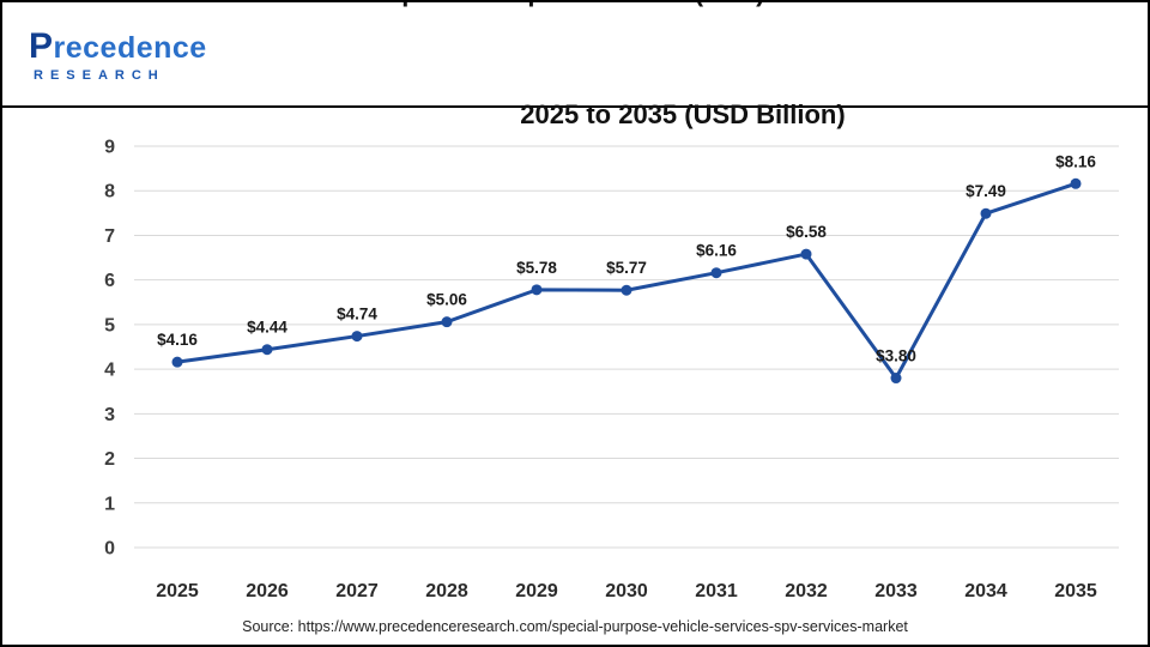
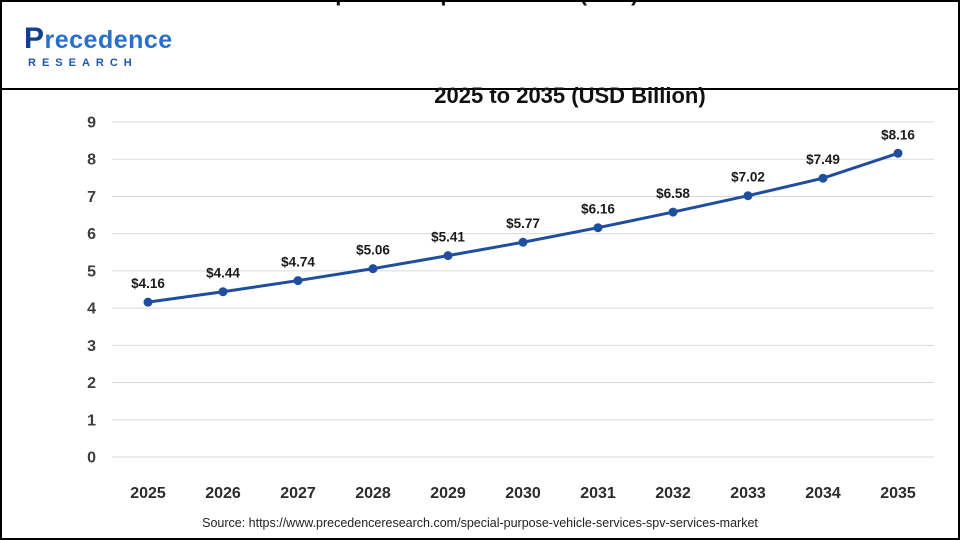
2029: $5.78 -> $5.41
2033: $3.80 -> $7.02
